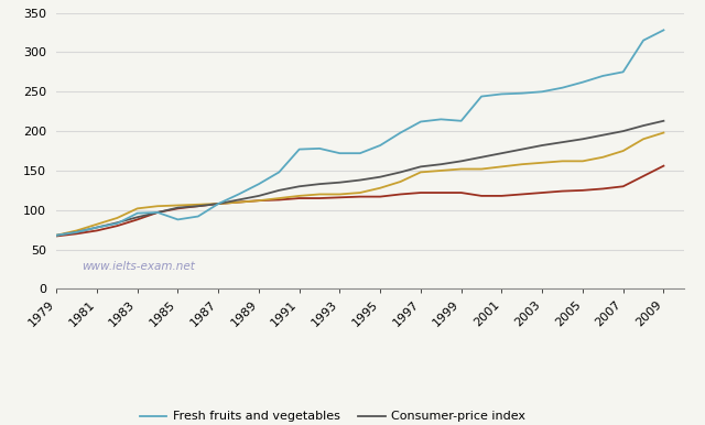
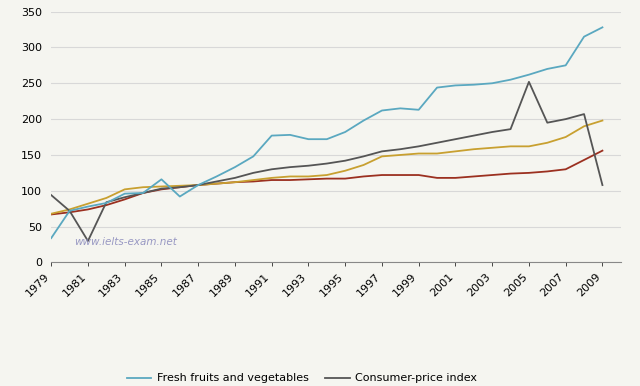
Fresh fruits and vegetables/1979: 68 -> 34
Consumer-price index/1979: 68 -> 94
Consumer-price index/1981: 78 -> 30
Fresh fruits and vegetables/1985: 88 -> 116
Consumer-price index/2005: 190 -> 252
Consumer-price index/2009: 213 -> 108
